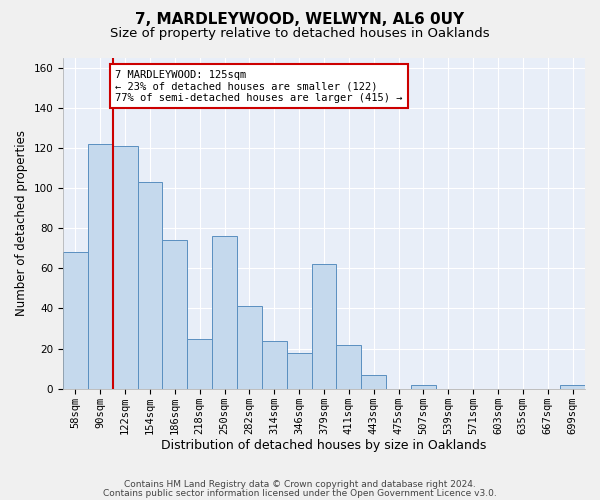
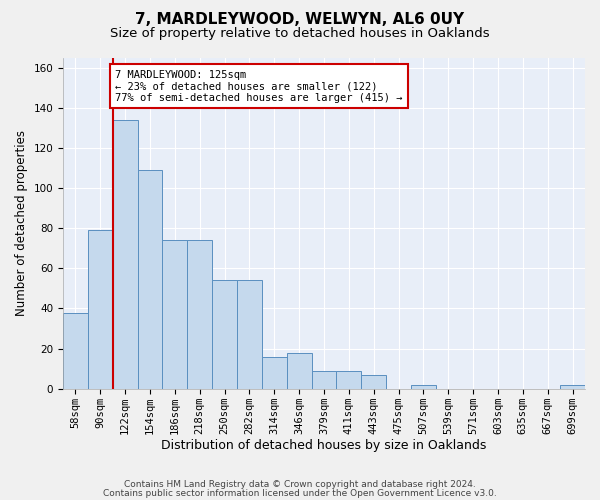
58sqm: 68 -> 38
90sqm: 122 -> 79
122sqm: 121 -> 134
154sqm: 103 -> 109
218sqm: 25 -> 74
250sqm: 76 -> 54
282sqm: 41 -> 54
314sqm: 24 -> 16
379sqm: 62 -> 9
411sqm: 22 -> 9
